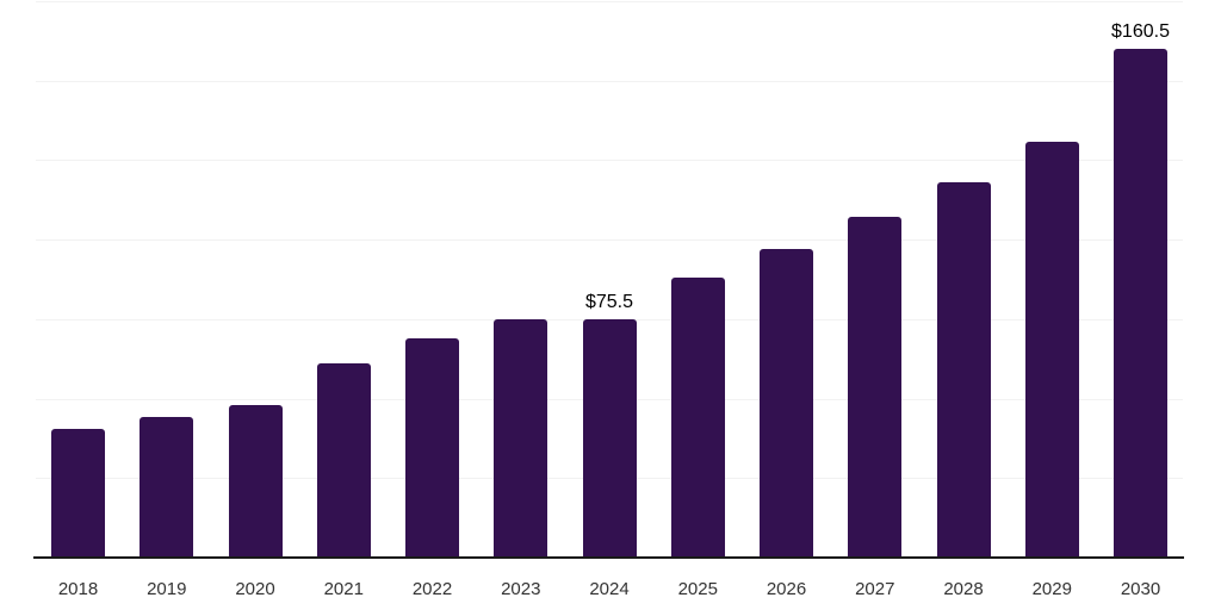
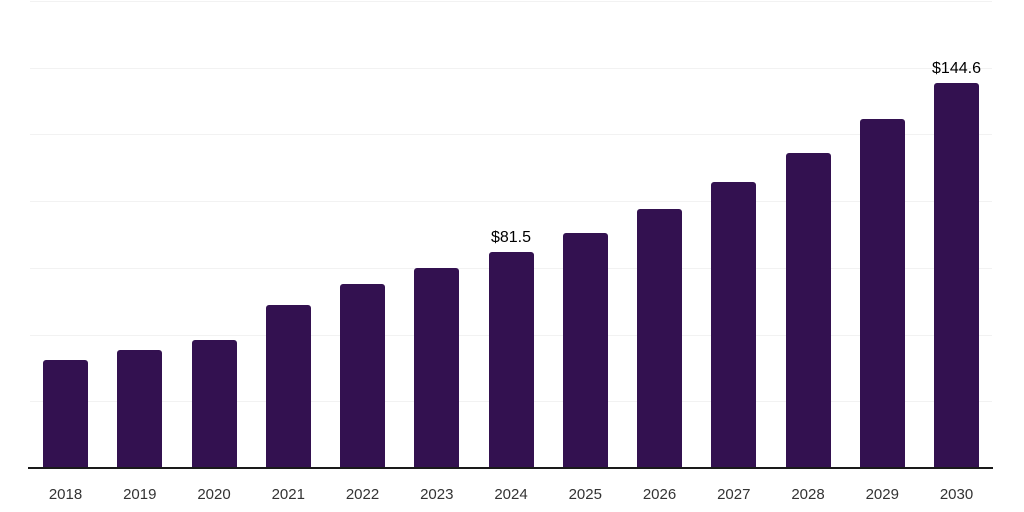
2024: $75.5 -> $81.5
2030: $160.5 -> $144.6
